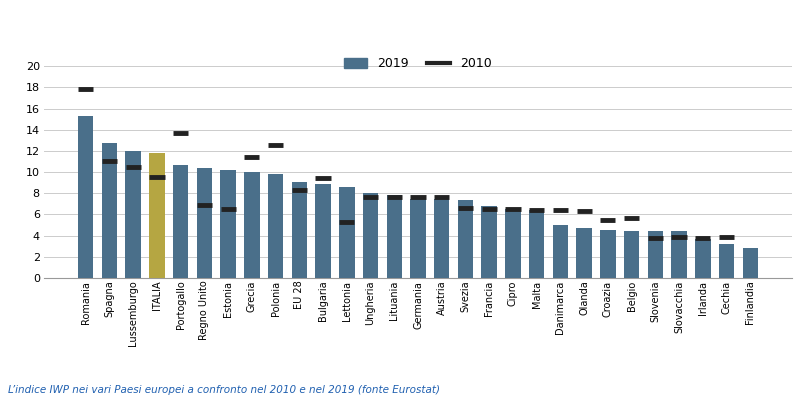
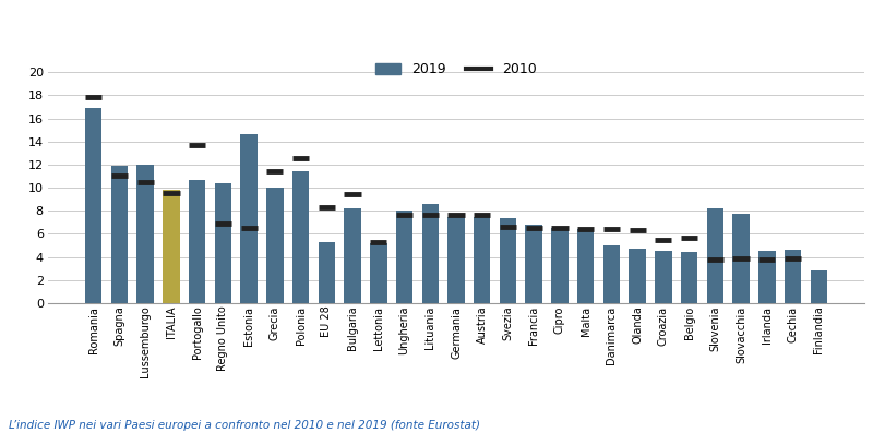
Romania: 15.3 -> 16.9
Spagna: 12.7 -> 11.9
ITALIA: 11.8 -> 9.8
Estonia: 10.2 -> 14.6
Polonia: 9.8 -> 11.4
EU 28: 9.1 -> 5.3
Bulgaria: 8.9 -> 8.2
Lettonia: 8.6 -> 5.2
Lituania: 7.8 -> 8.6
Slovenia: 4.4 -> 8.2
Slovacchia: 4.4 -> 7.7
Irlanda: 3.7 -> 4.5
Cechia: 3.2 -> 4.6
